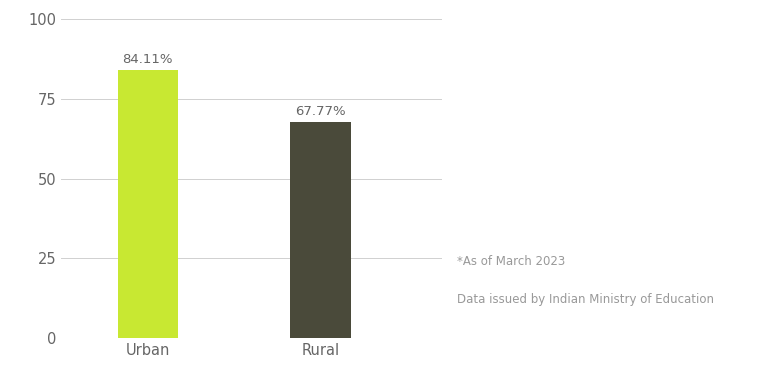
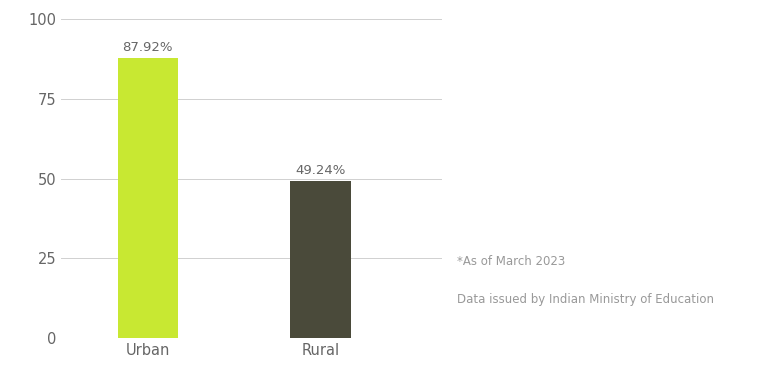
Urban: 84.11% -> 87.92%
Rural: 67.77% -> 49.24%
